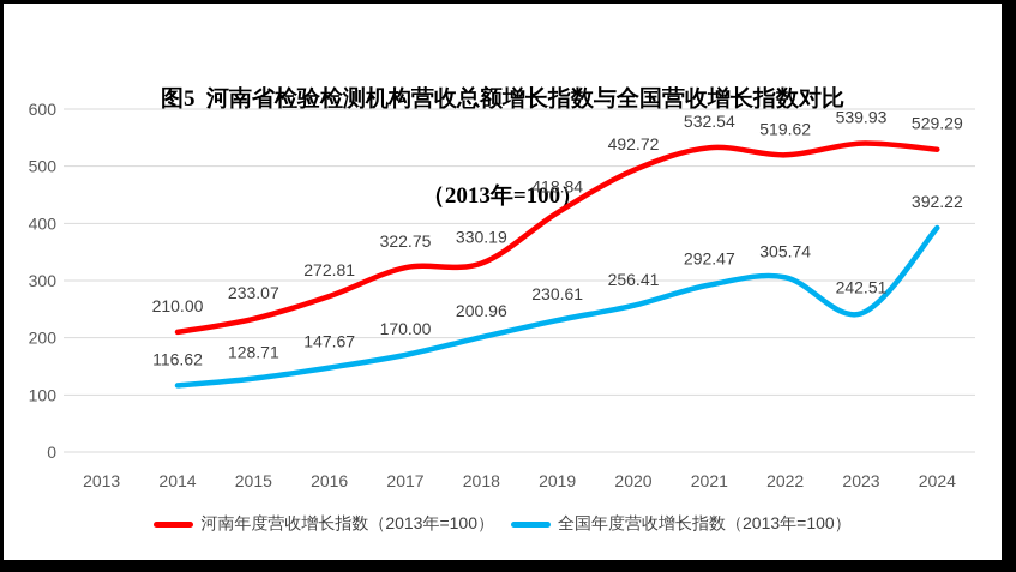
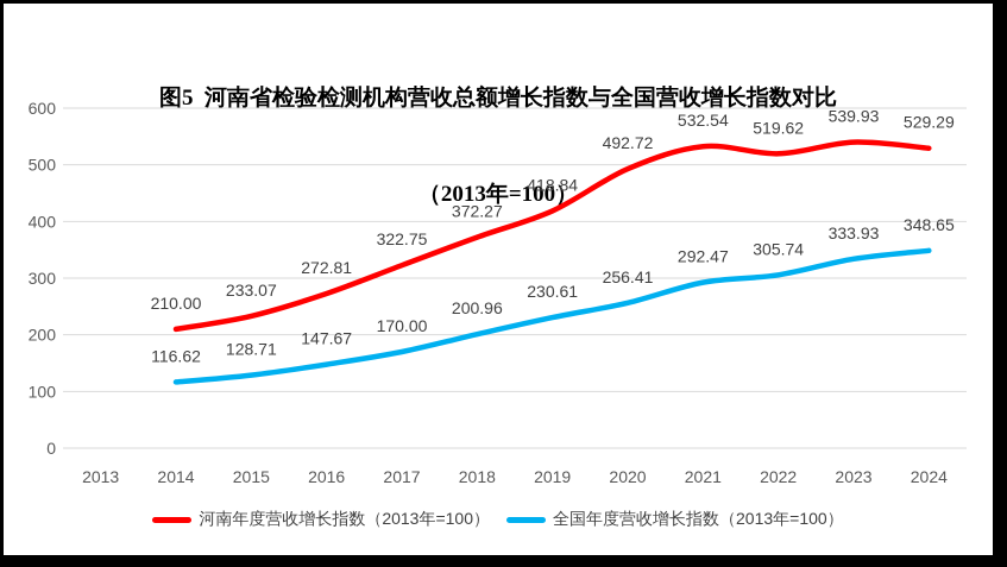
河南年度营收增长指数（2013年=100）/2018: 330.19 -> 372.27
全国年度营收增长指数（2013年=100）/2023: 242.51 -> 333.93
全国年度营收增长指数（2013年=100）/2024: 392.22 -> 348.65
